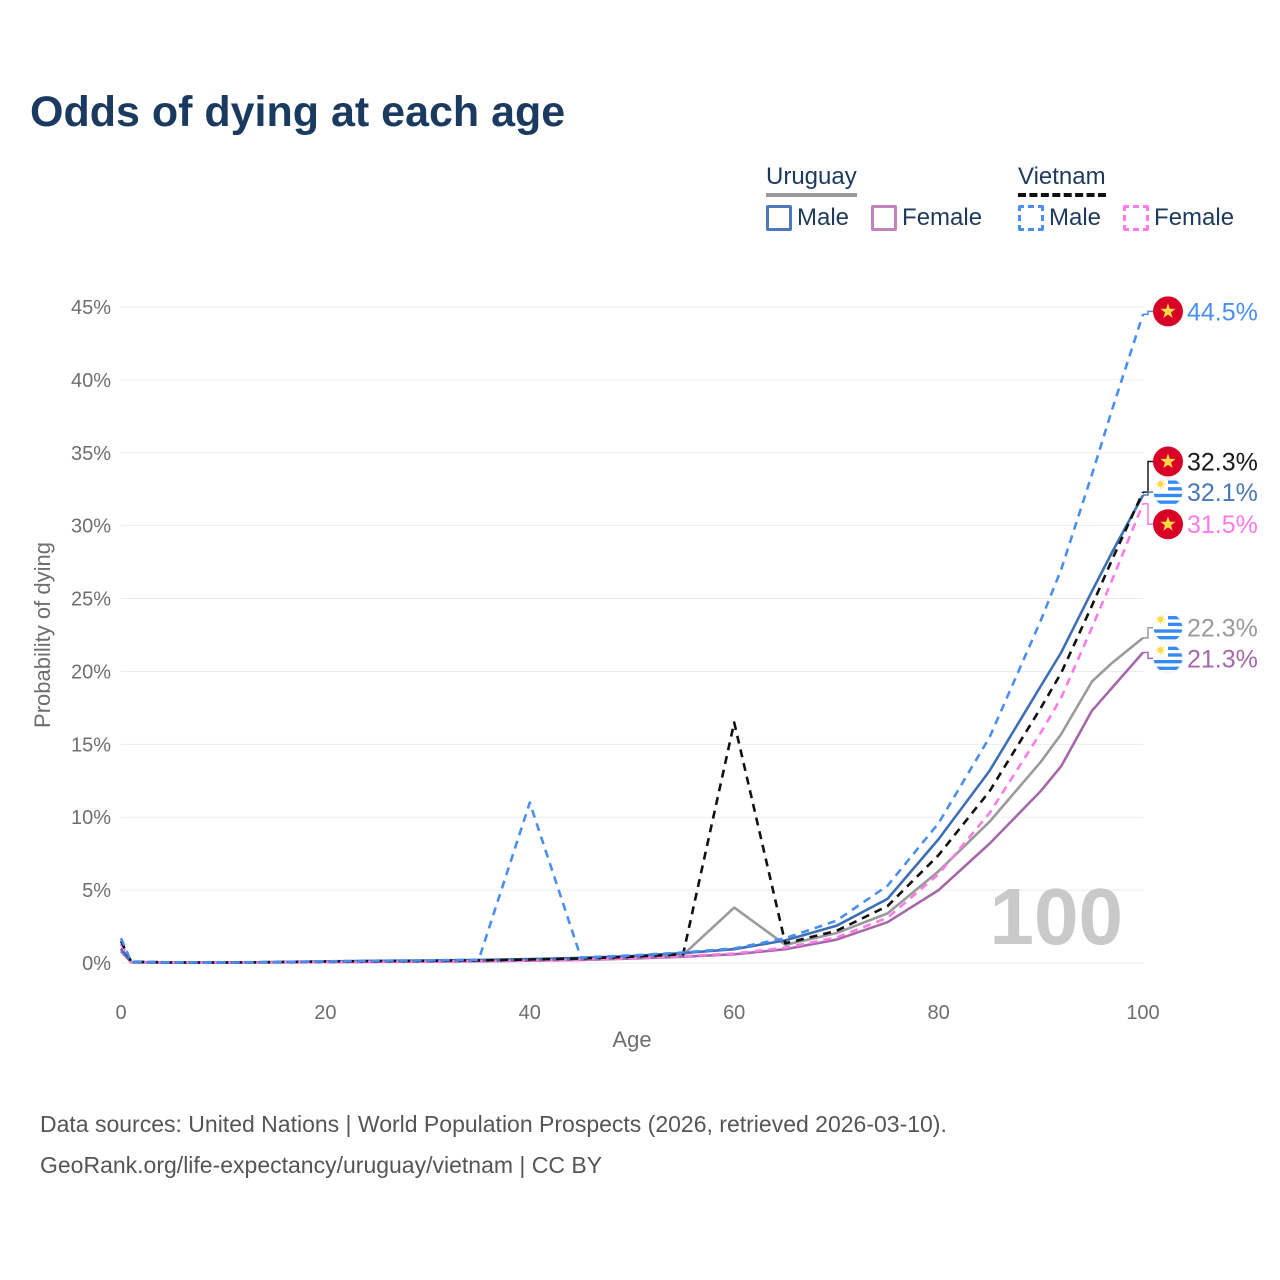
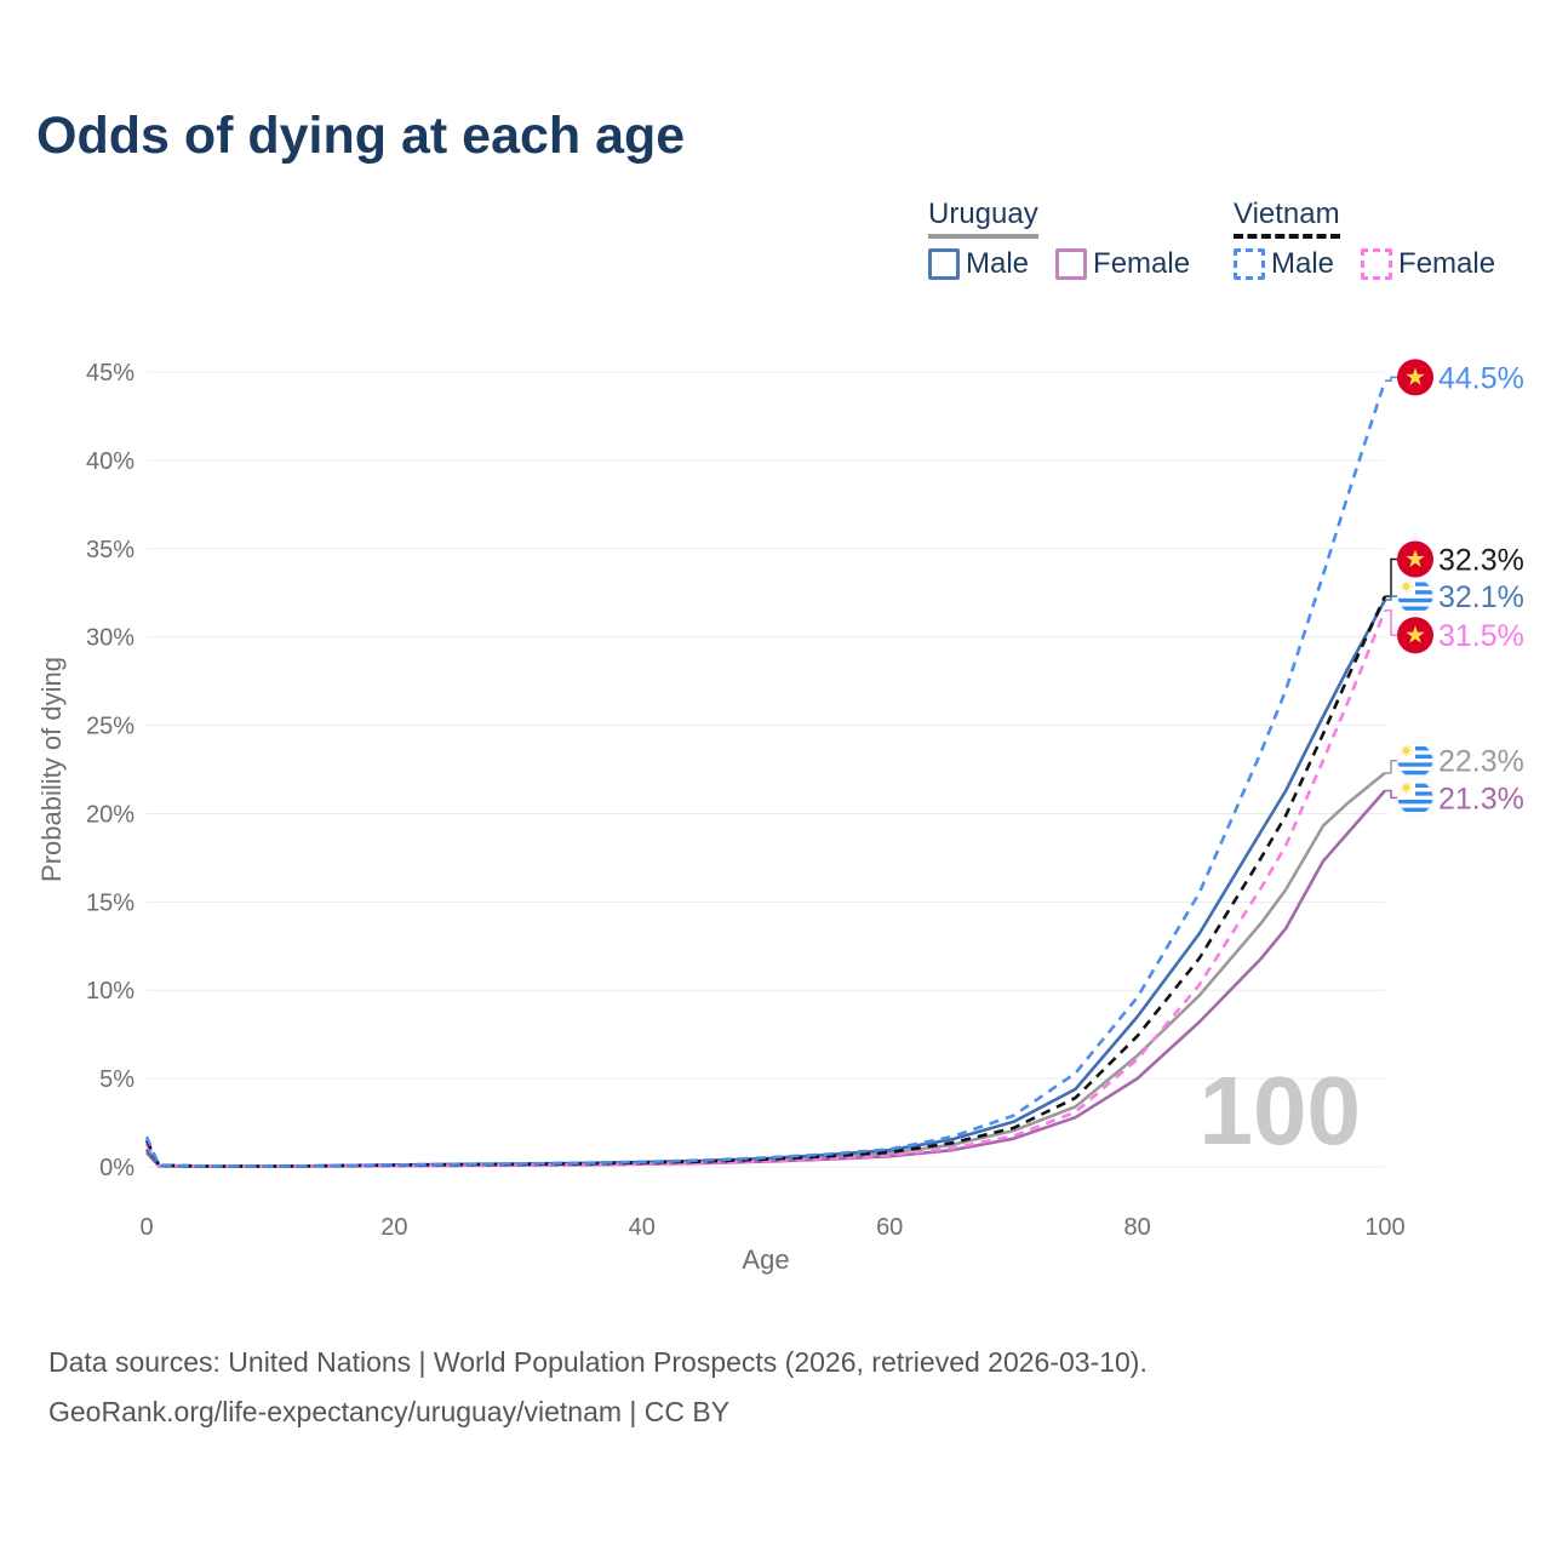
Vietnam Male/40: 11.0% -> 0.3%
Uruguay/60: 3.8% -> 0.8%
Vietnam/60: 16.5% -> 0.8%
